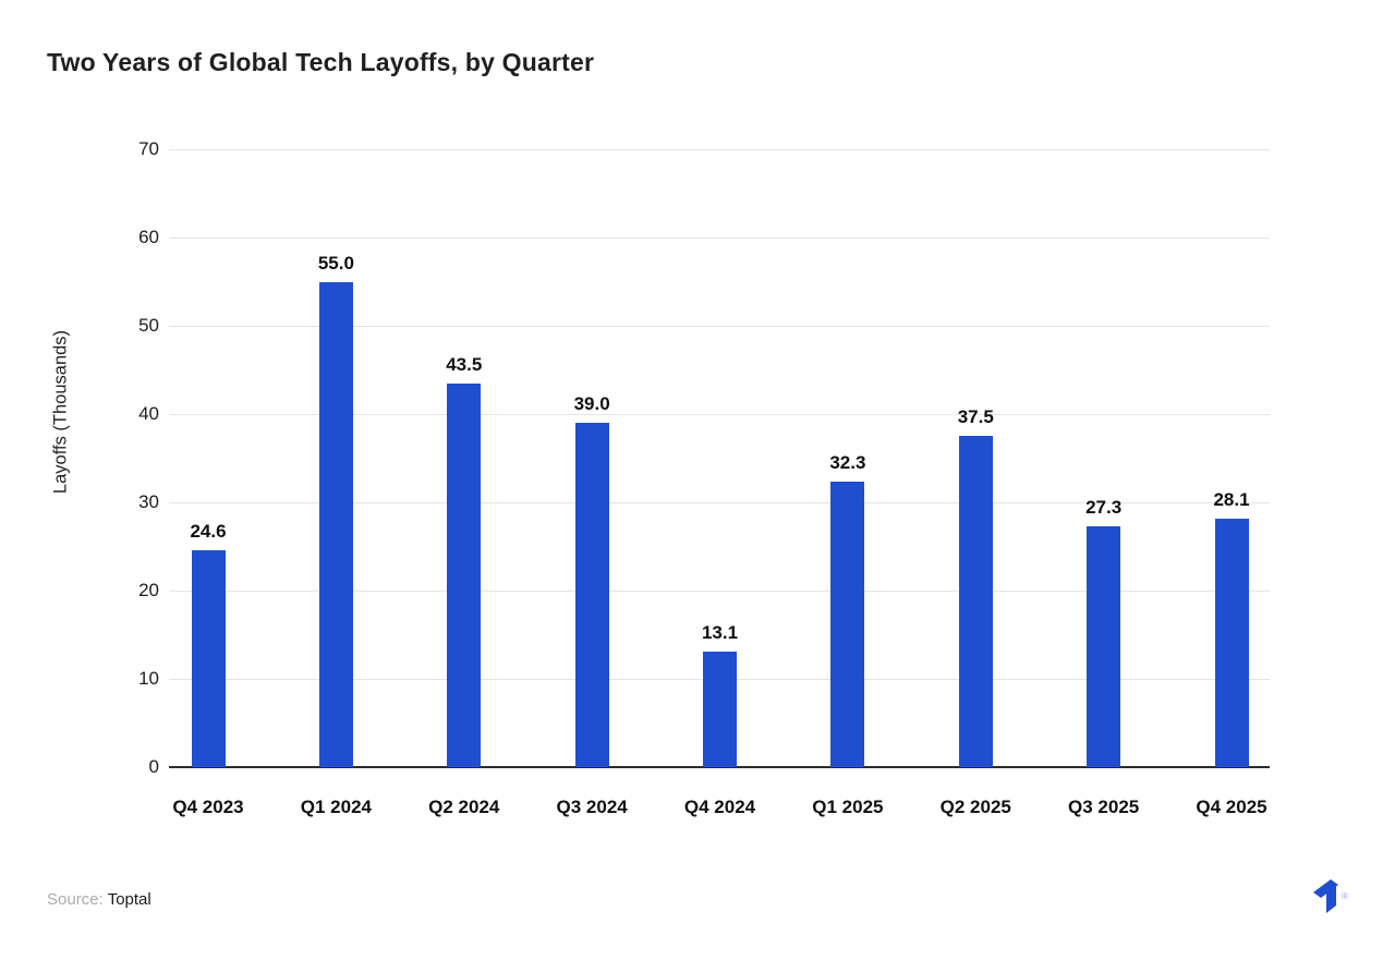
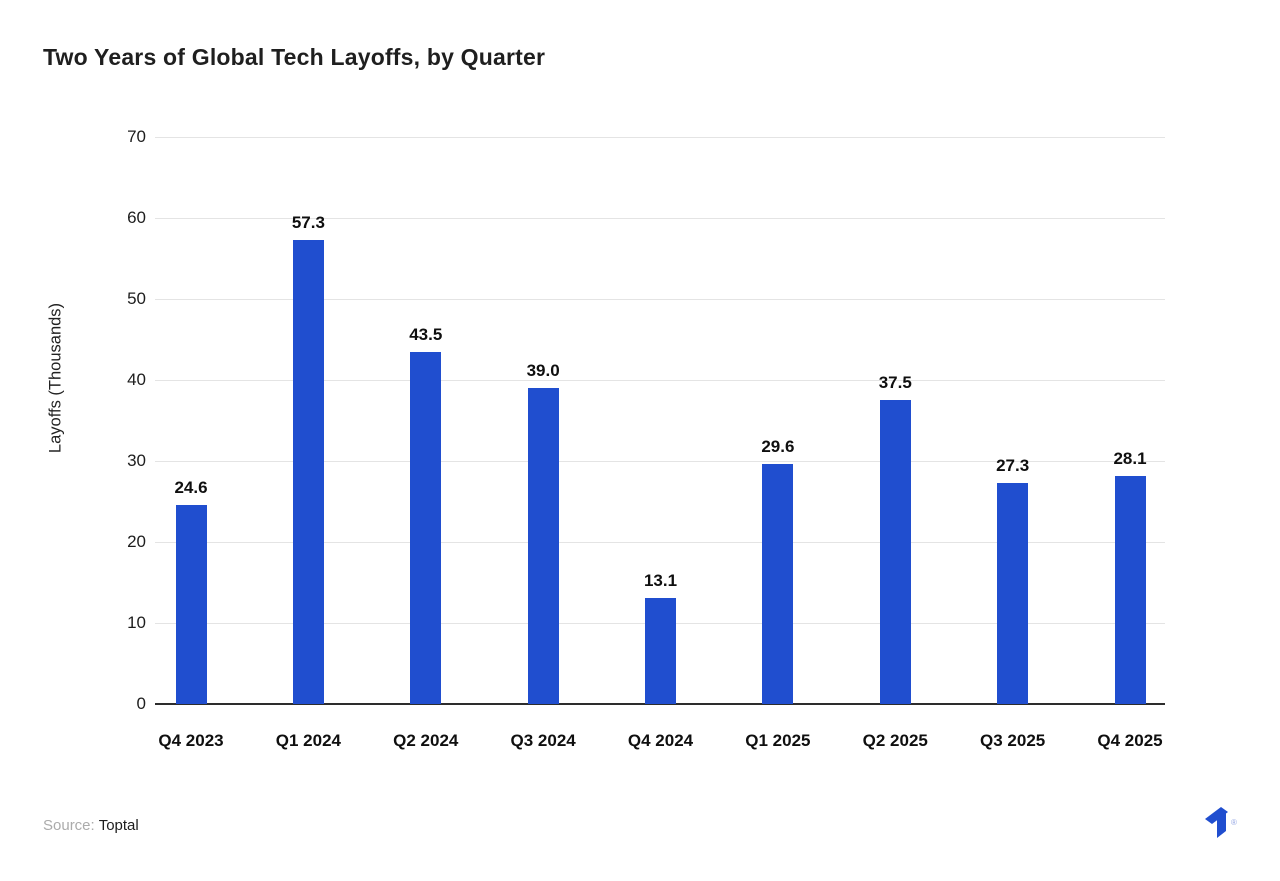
Q1 2024: 55.0 -> 57.3
Q1 2025: 32.3 -> 29.6
